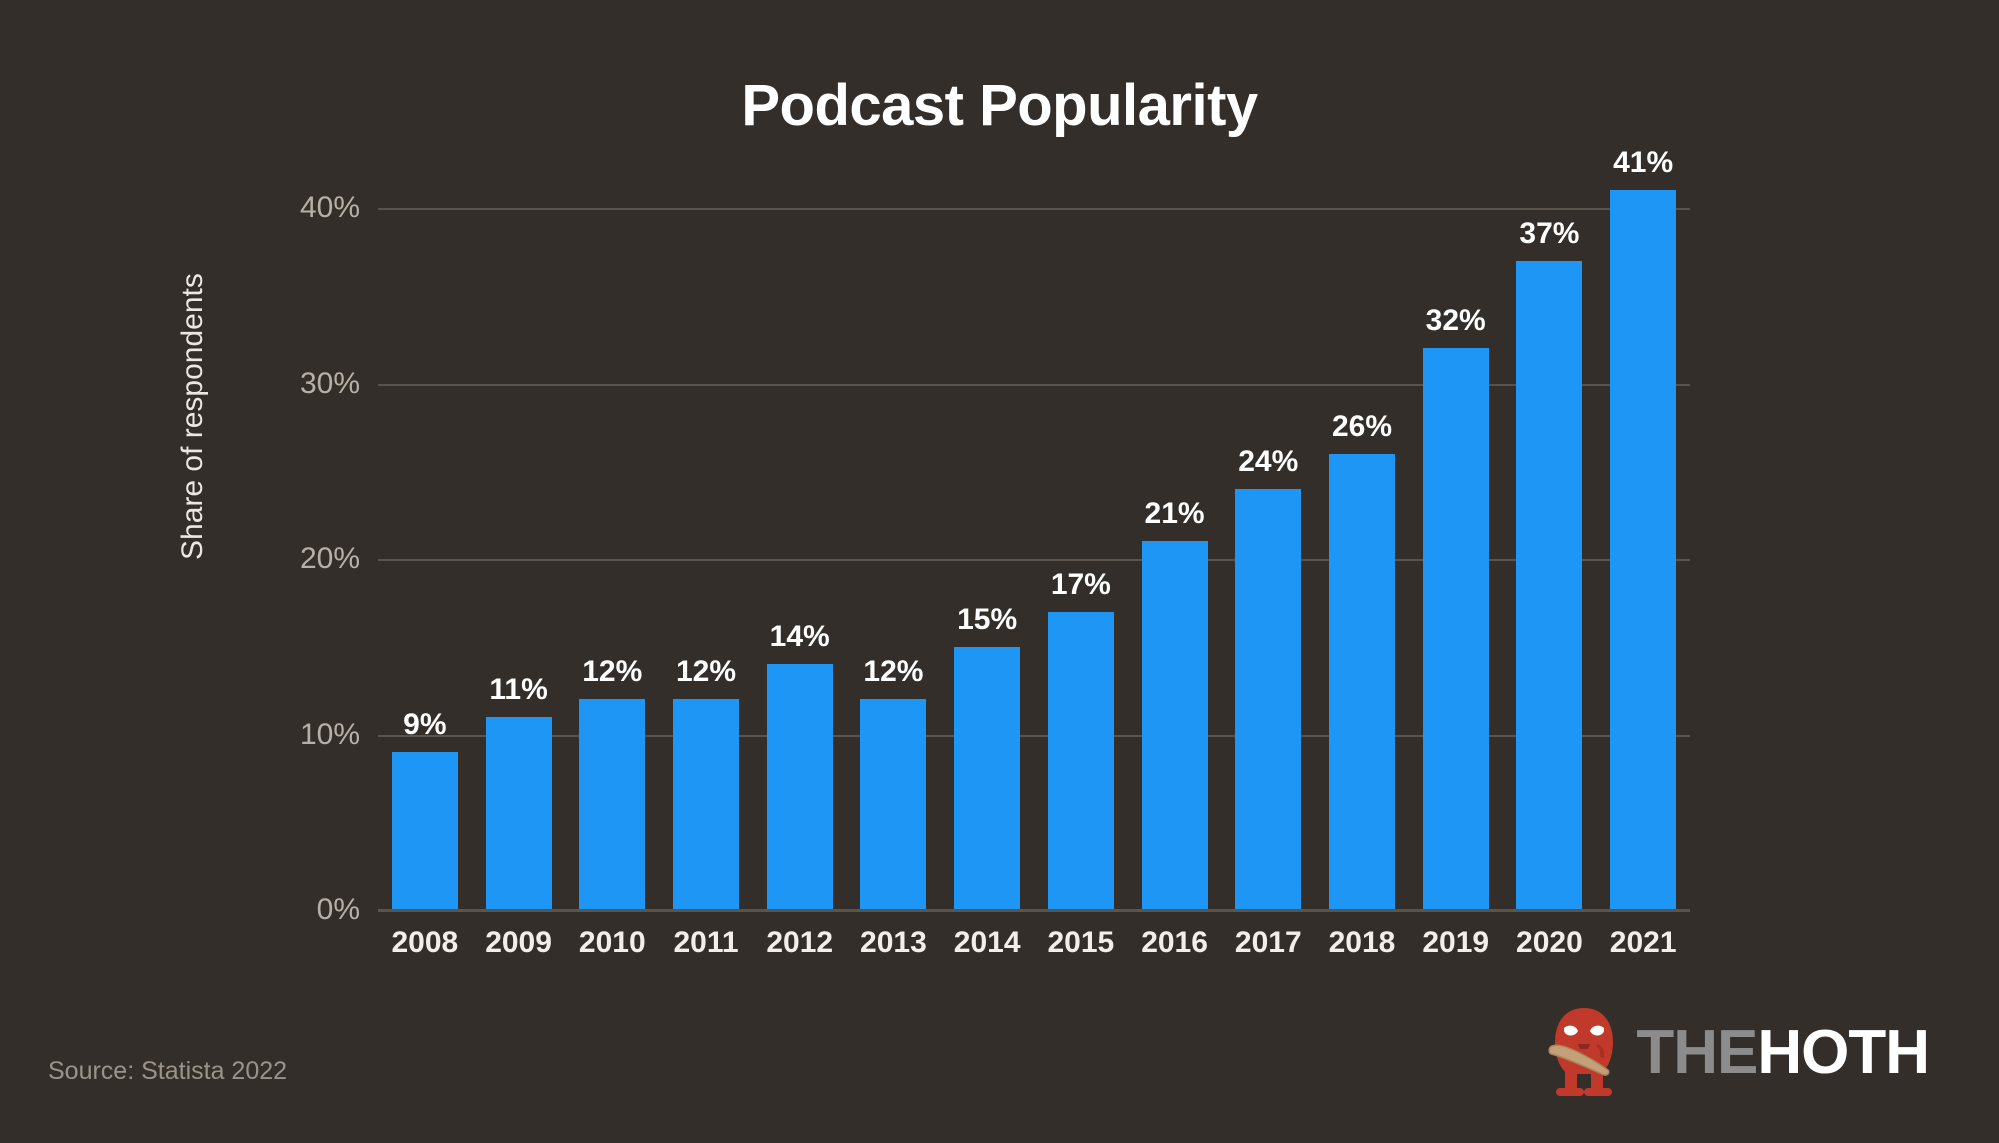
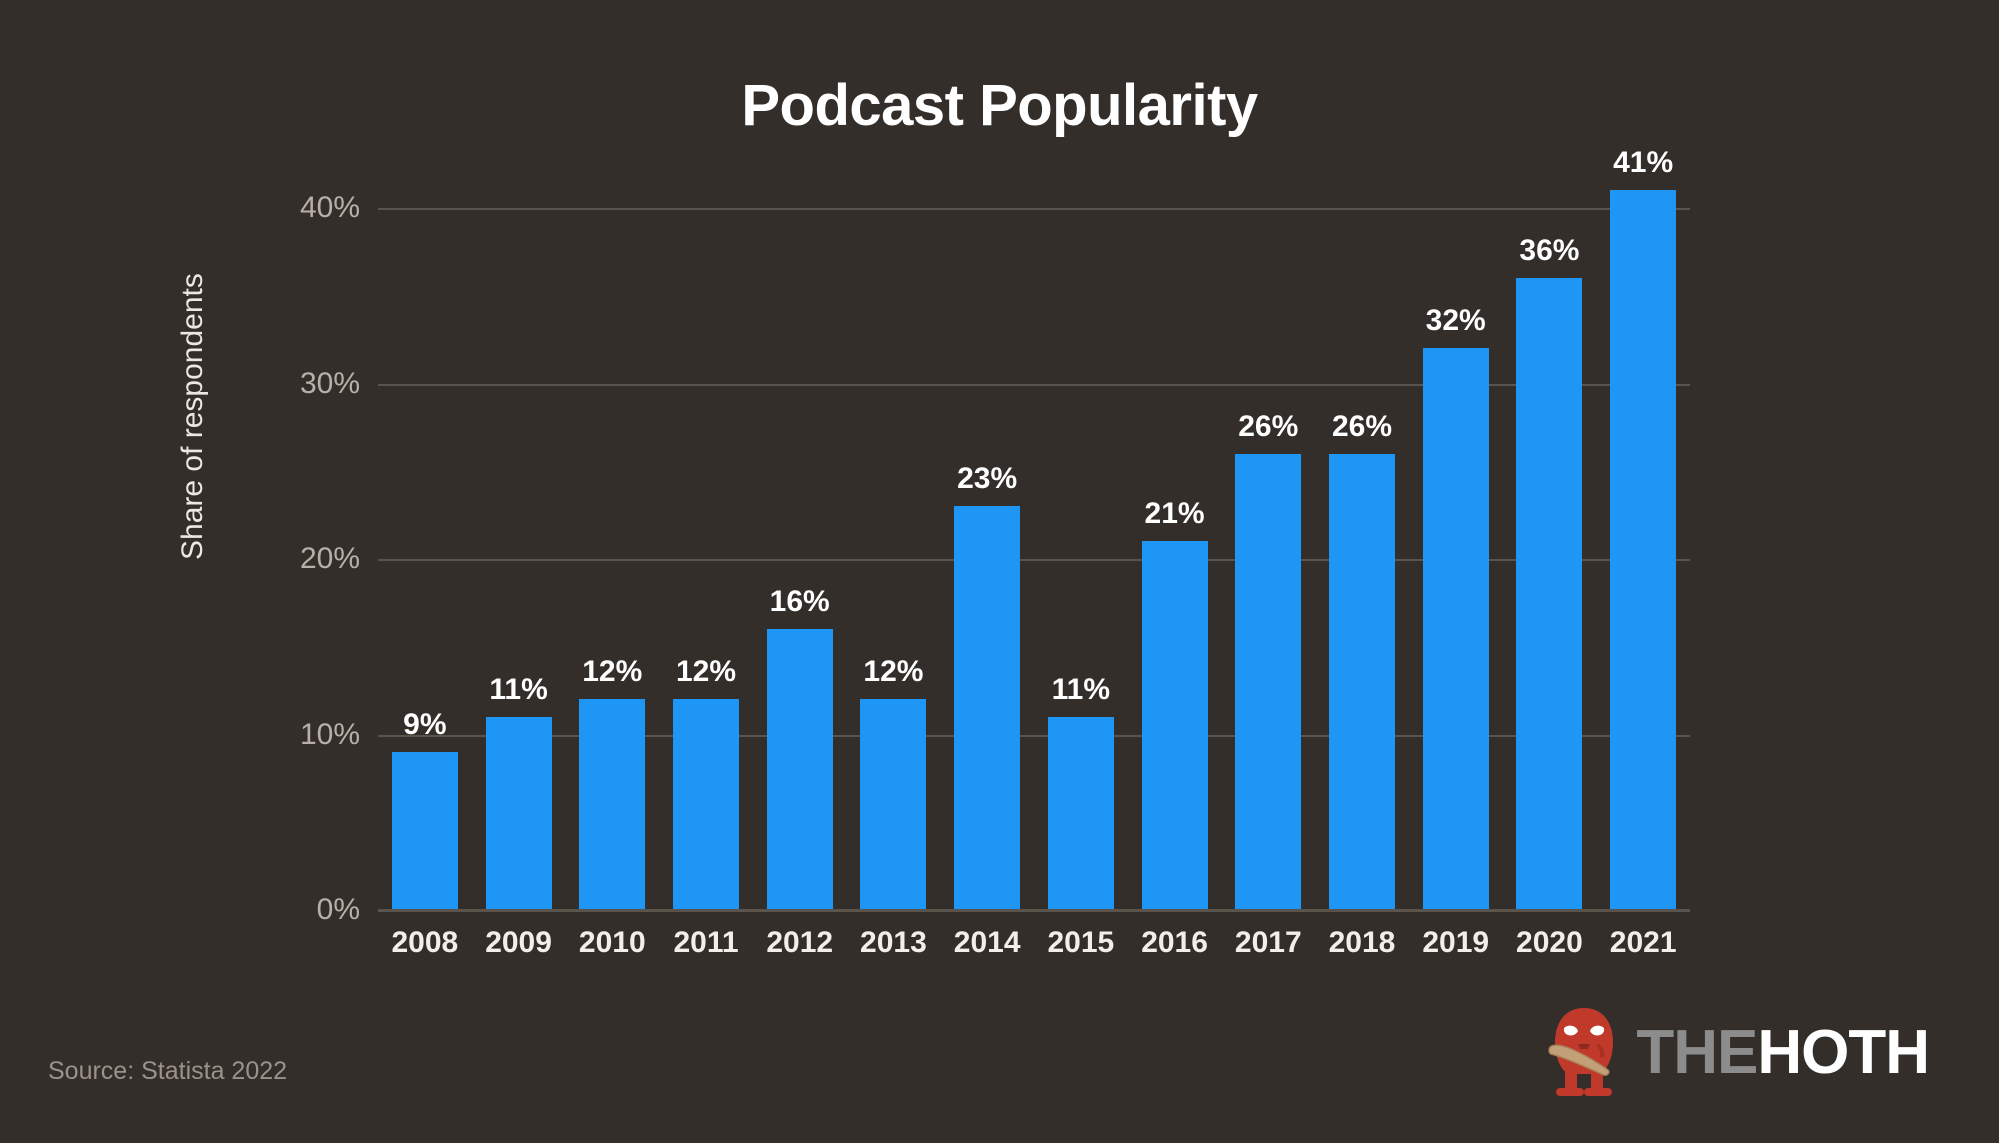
2012: 14% -> 16%
2014: 15% -> 23%
2015: 17% -> 11%
2017: 24% -> 26%
2020: 37% -> 36%
